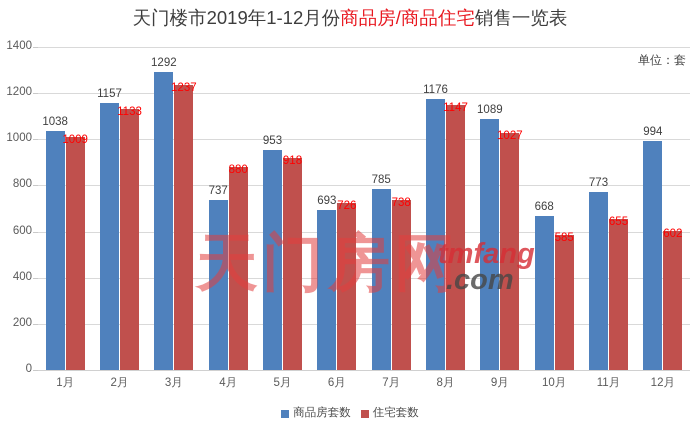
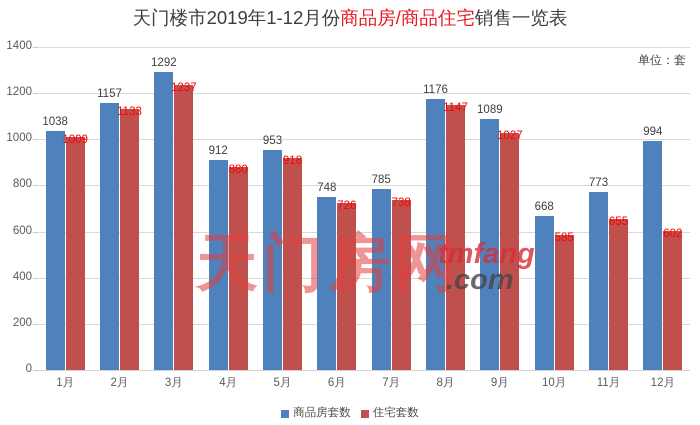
商品房套数/4月: 737 -> 912
商品房套数/6月: 693 -> 748
